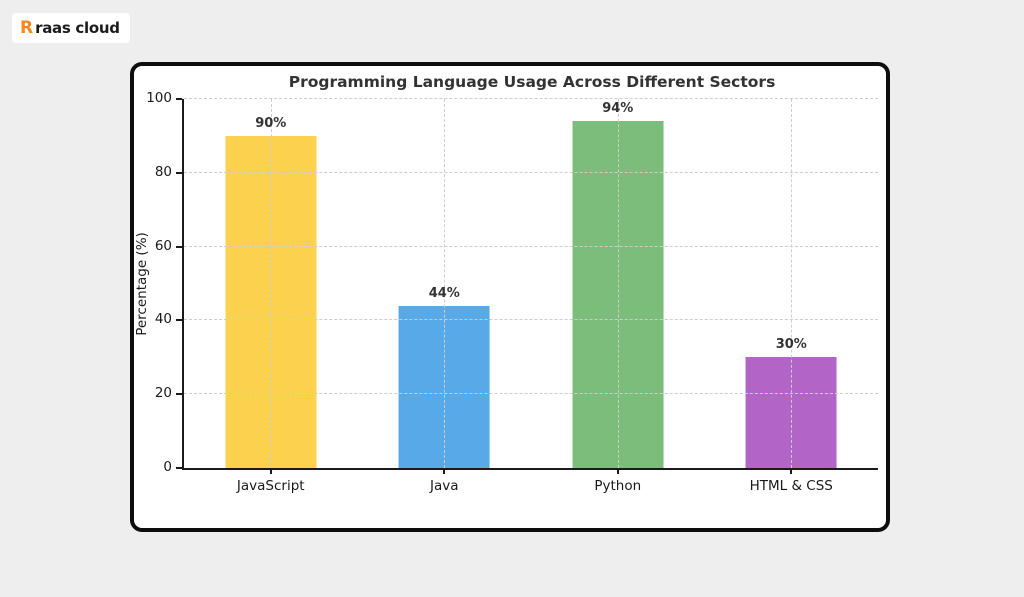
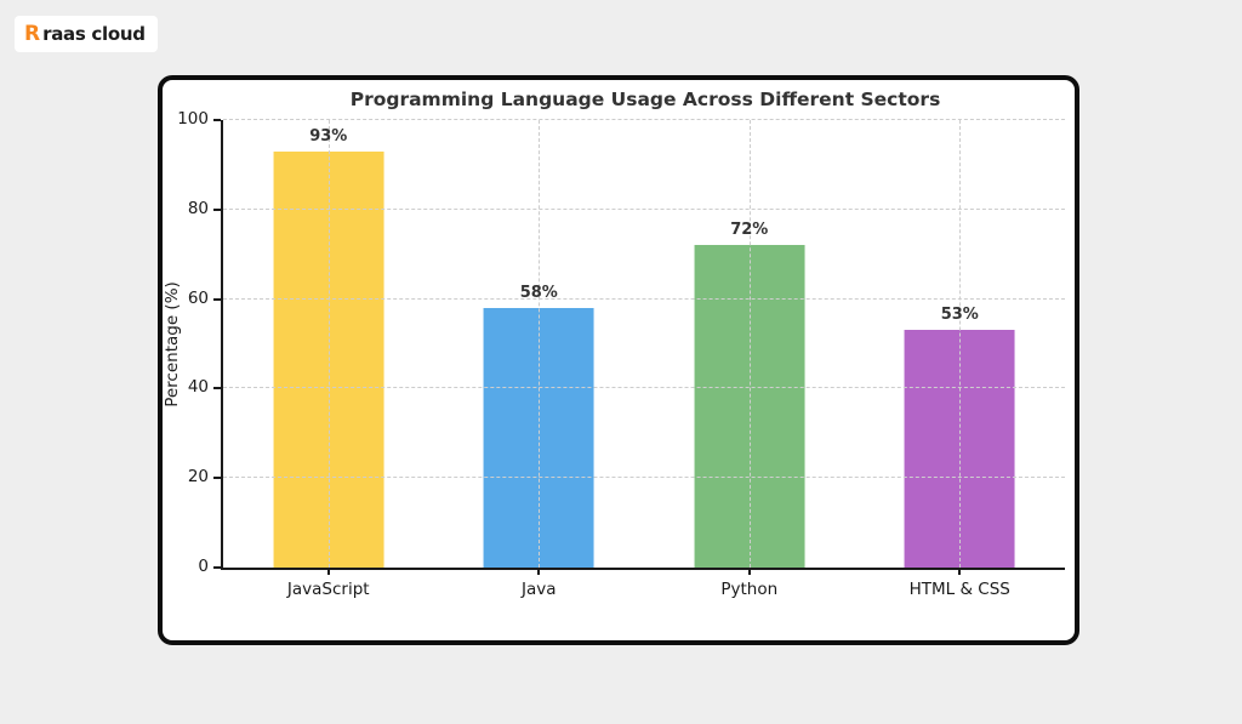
JavaScript: 90% -> 93%
Java: 44% -> 58%
Python: 94% -> 72%
HTML & CSS: 30% -> 53%
